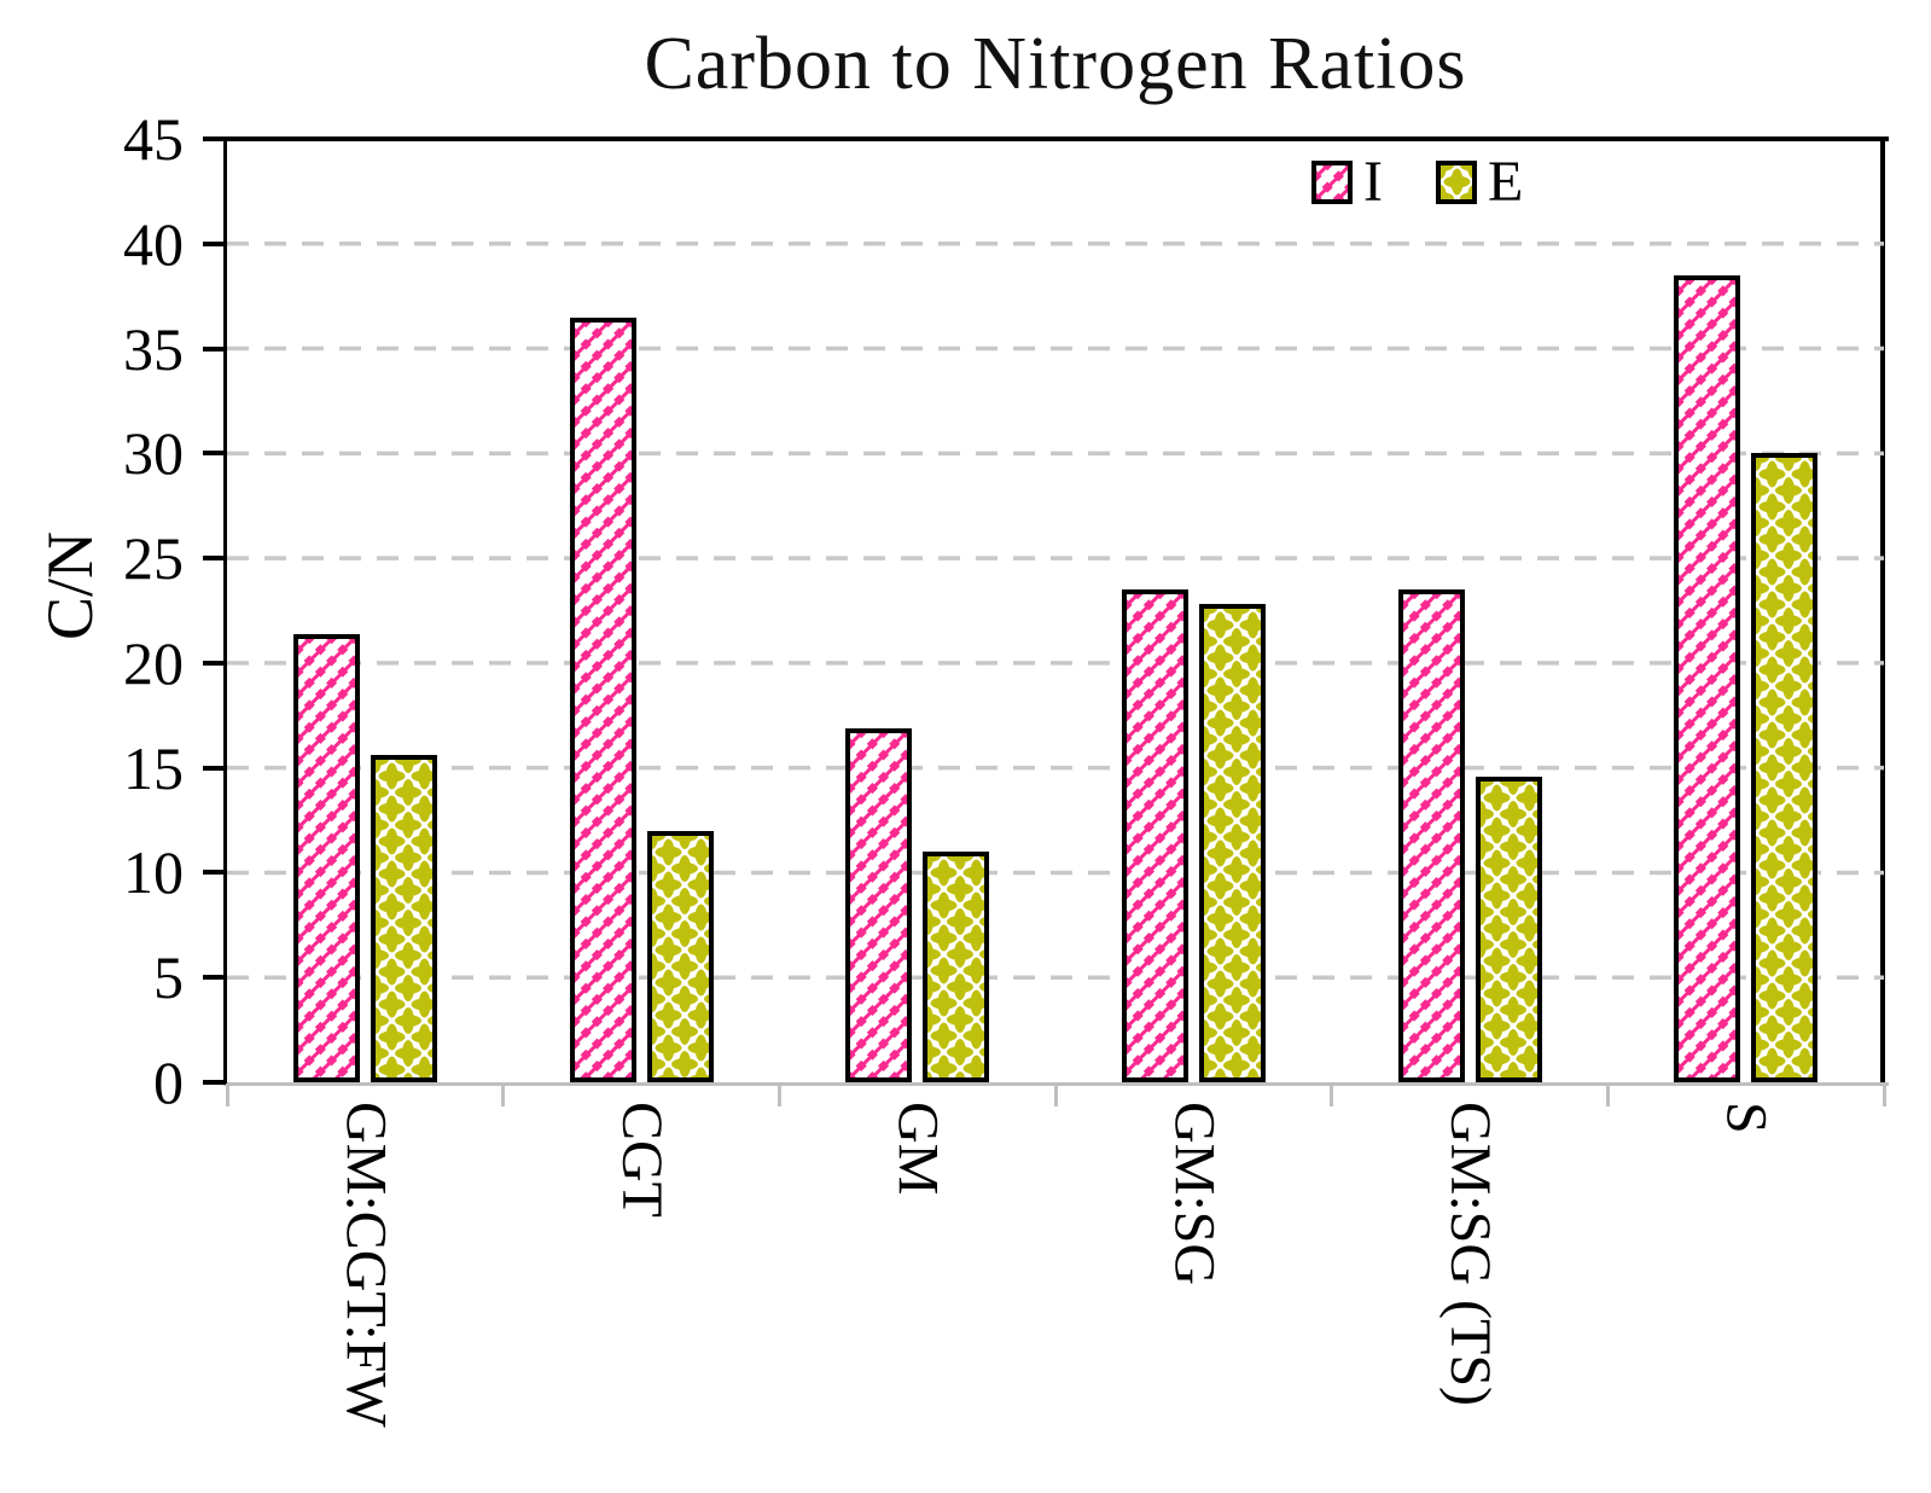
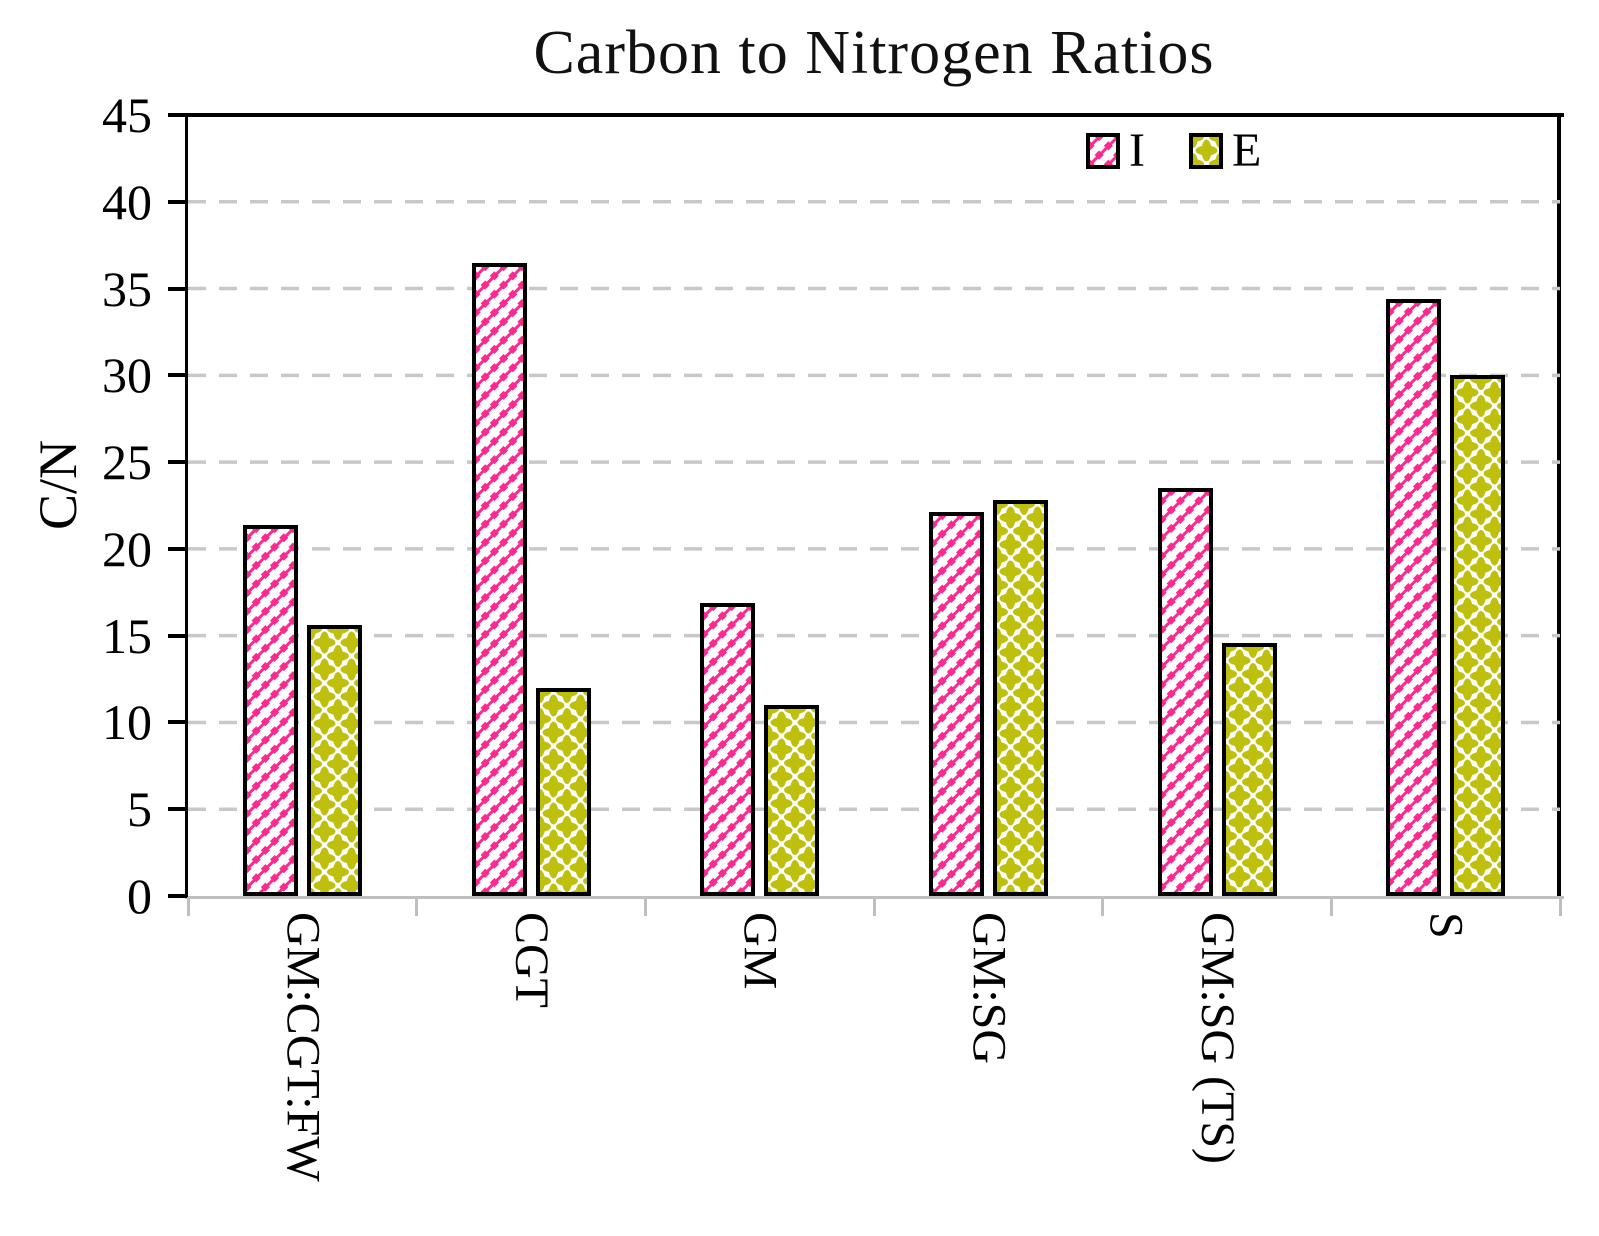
I/GM:SG: 23.5 -> 22.1
I/S: 38.5 -> 34.4
